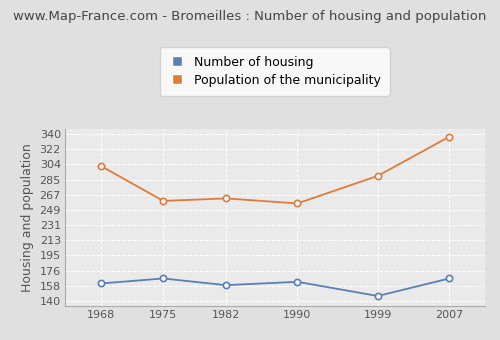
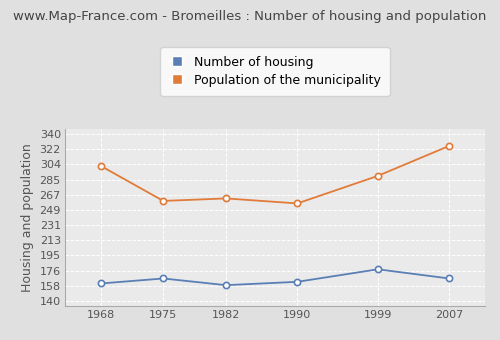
Number of housing/1999: 146 -> 178
Population of the municipality/2007: 337 -> 326
